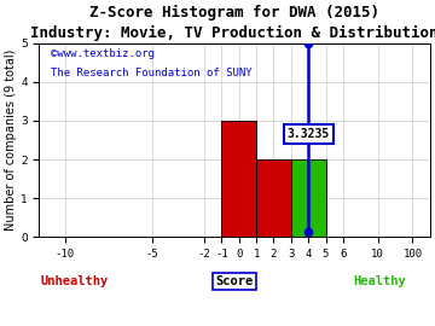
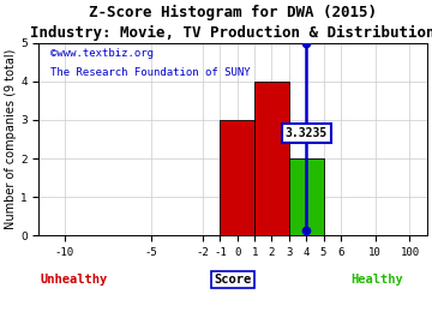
2: 2 -> 4
